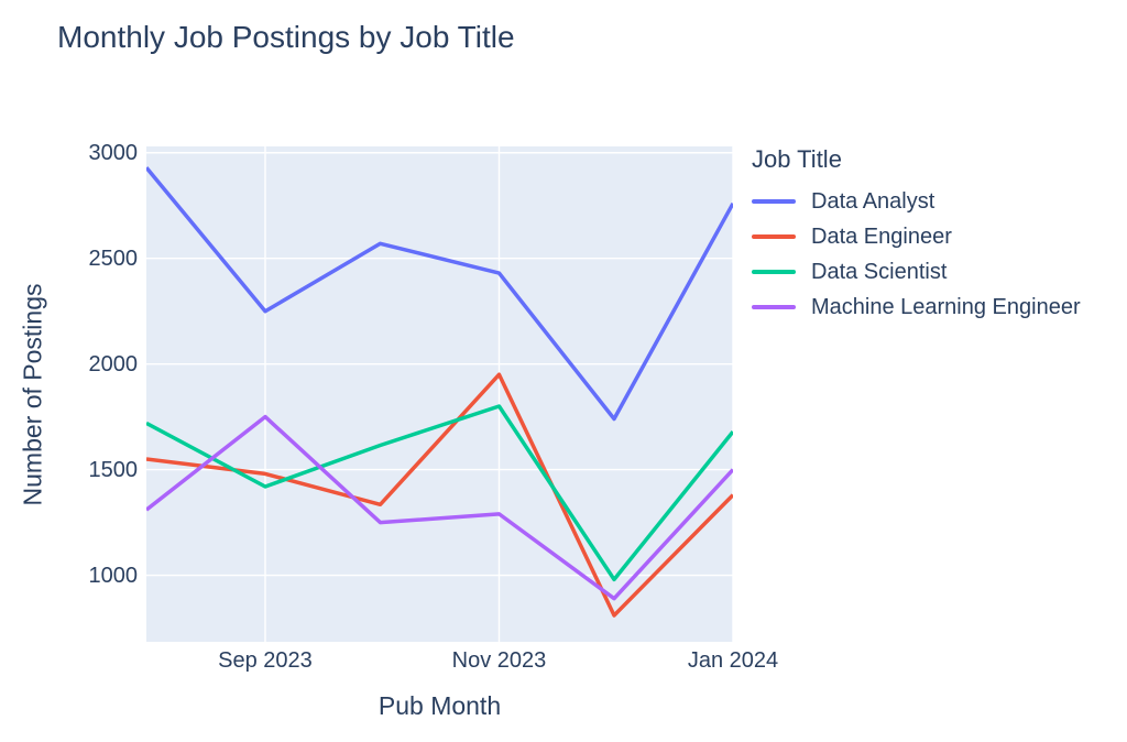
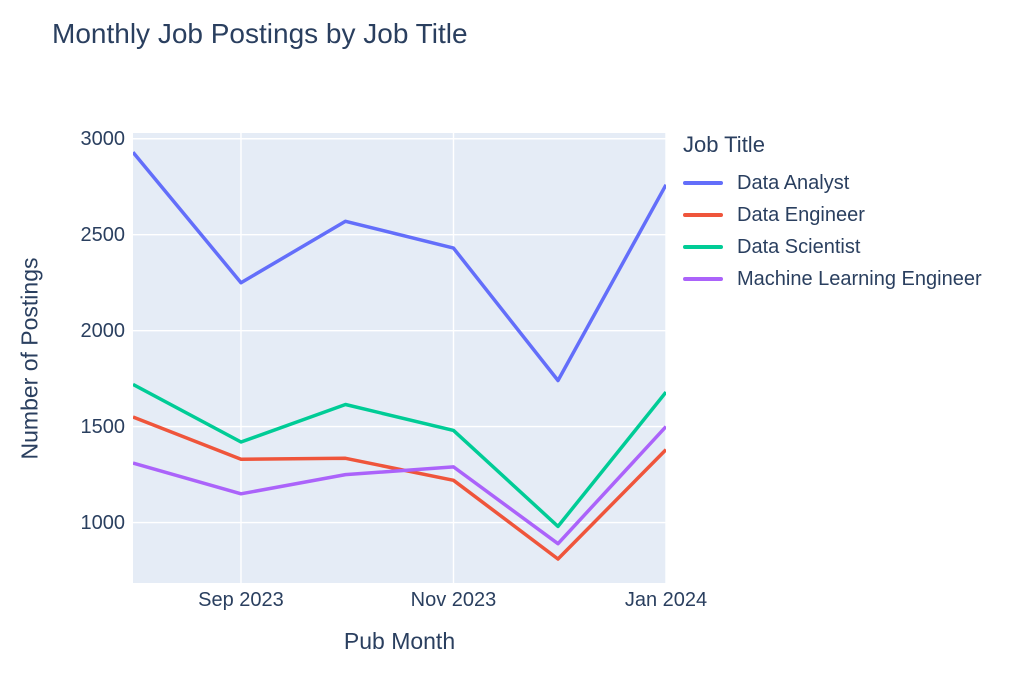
Data Engineer/Sep 2023: 1480 -> 1330
Machine Learning Engineer/Sep 2023: 1750 -> 1150
Data Engineer/Nov 2023: 1950 -> 1220
Data Scientist/Nov 2023: 1800 -> 1480
